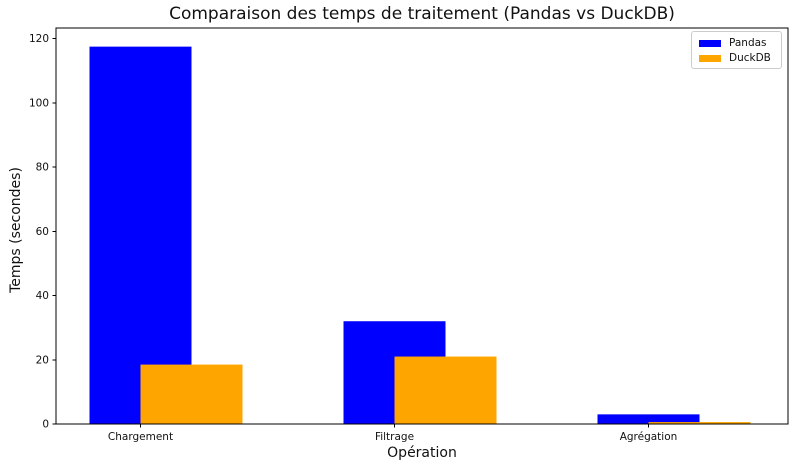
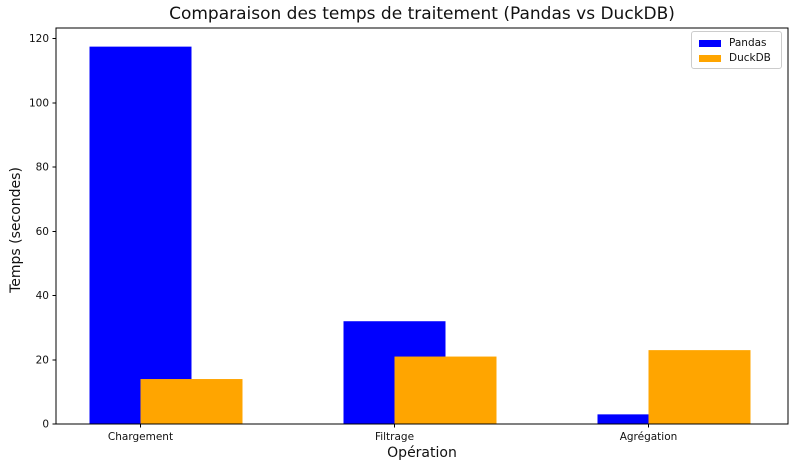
DuckDB/Chargement: 18 -> 14
DuckDB/Agrégation: 1 -> 23
